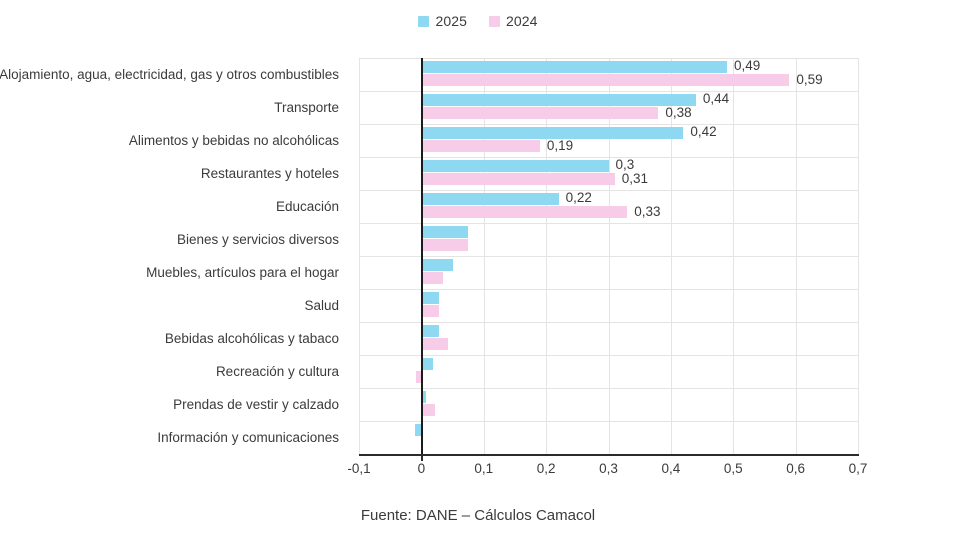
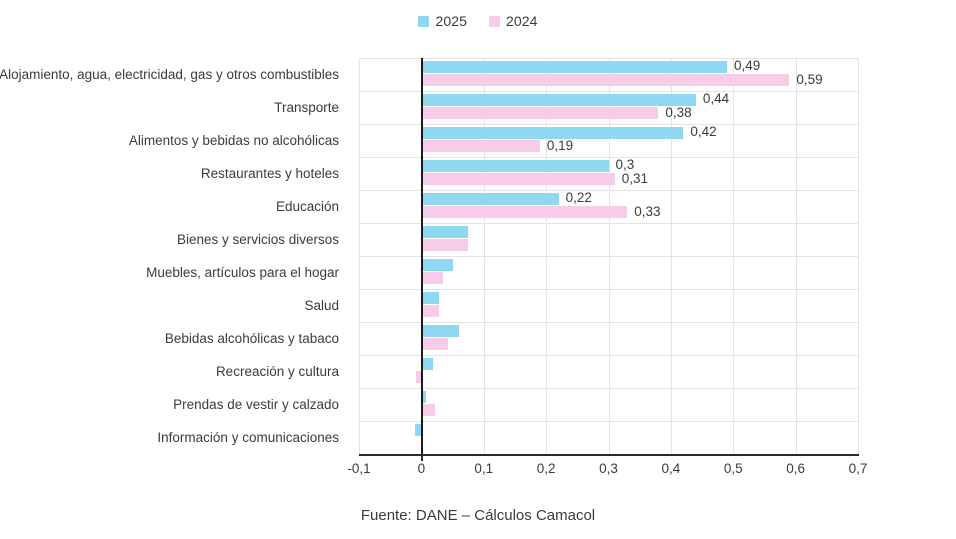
2025/Bebidas alcohólicas y tabaco: 0,03 -> 0,06
